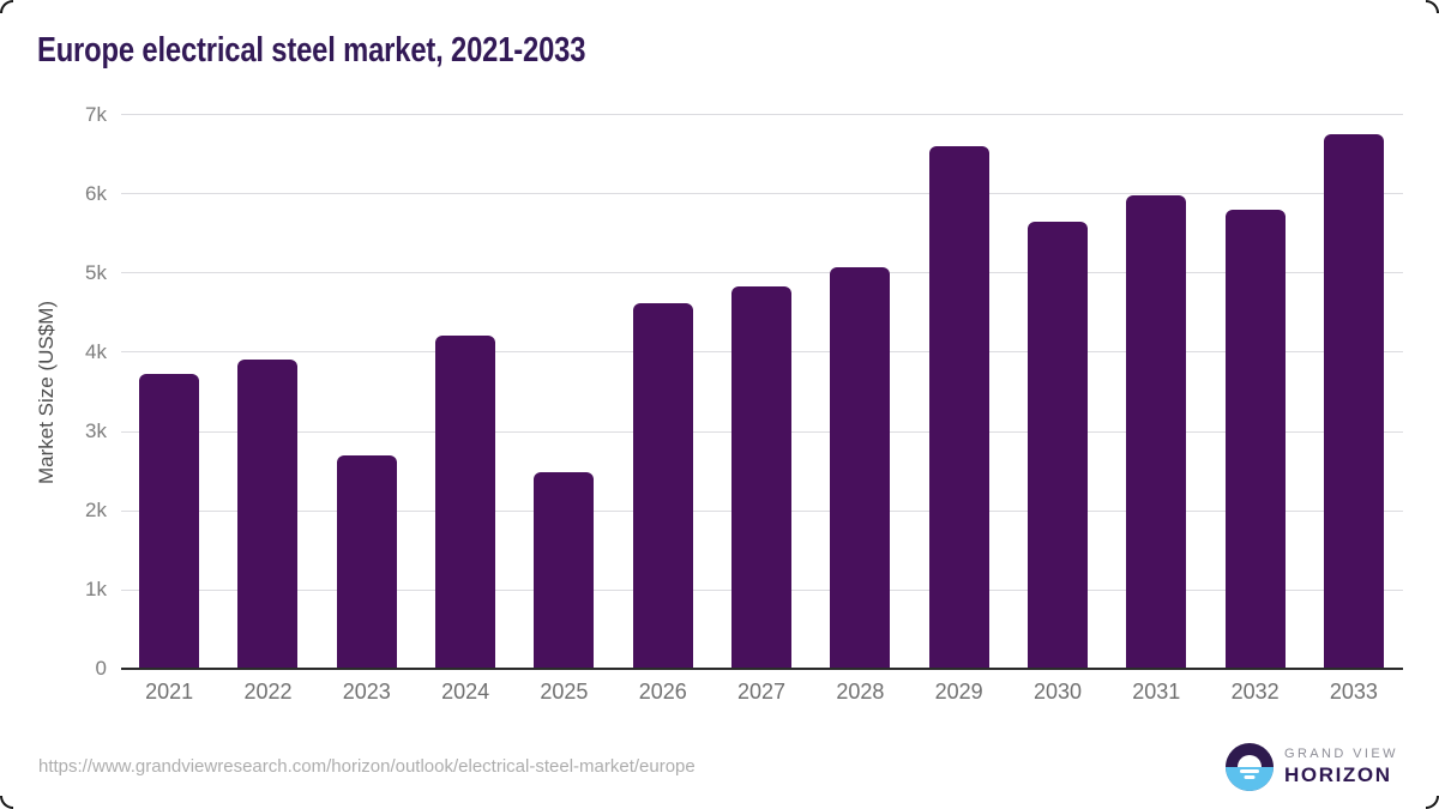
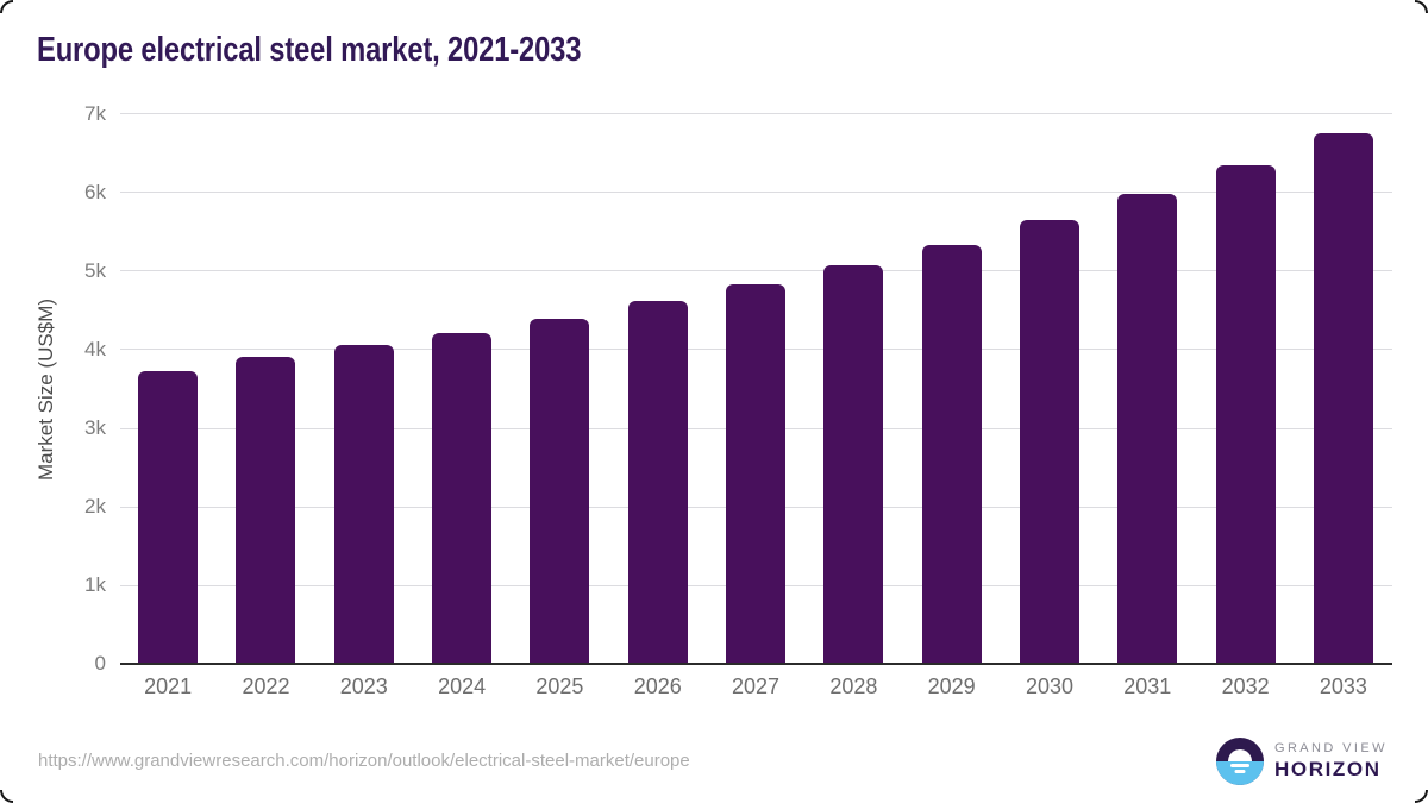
2023: 2.7k -> 4.1k
2025: 2.5k -> 4.4k
2029: 6.6k -> 5.3k
2032: 5.8k -> 6.4k
